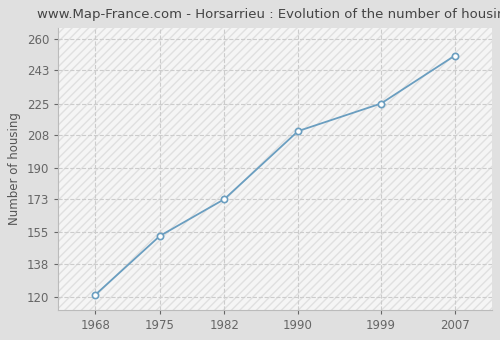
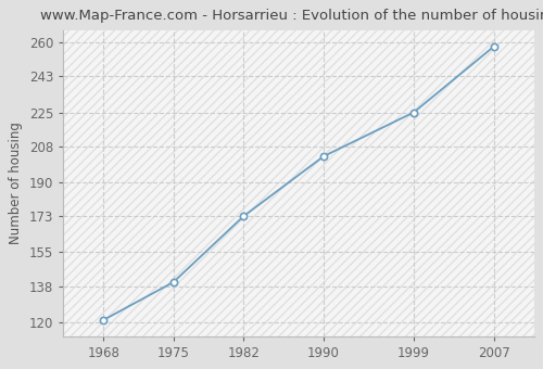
1975: 153 -> 140
1990: 210 -> 203
2007: 251 -> 258
